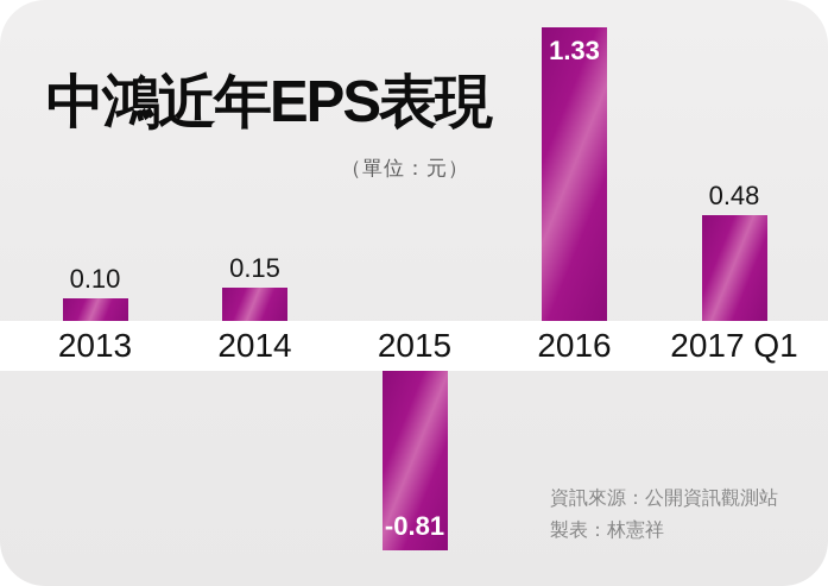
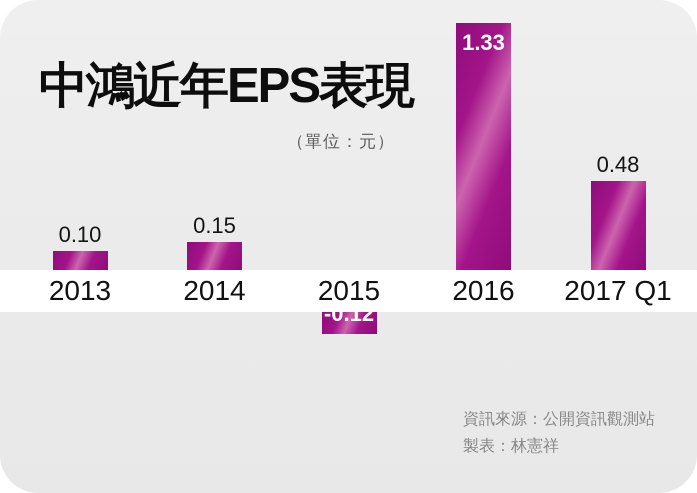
2015: -0.81 -> -0.12
